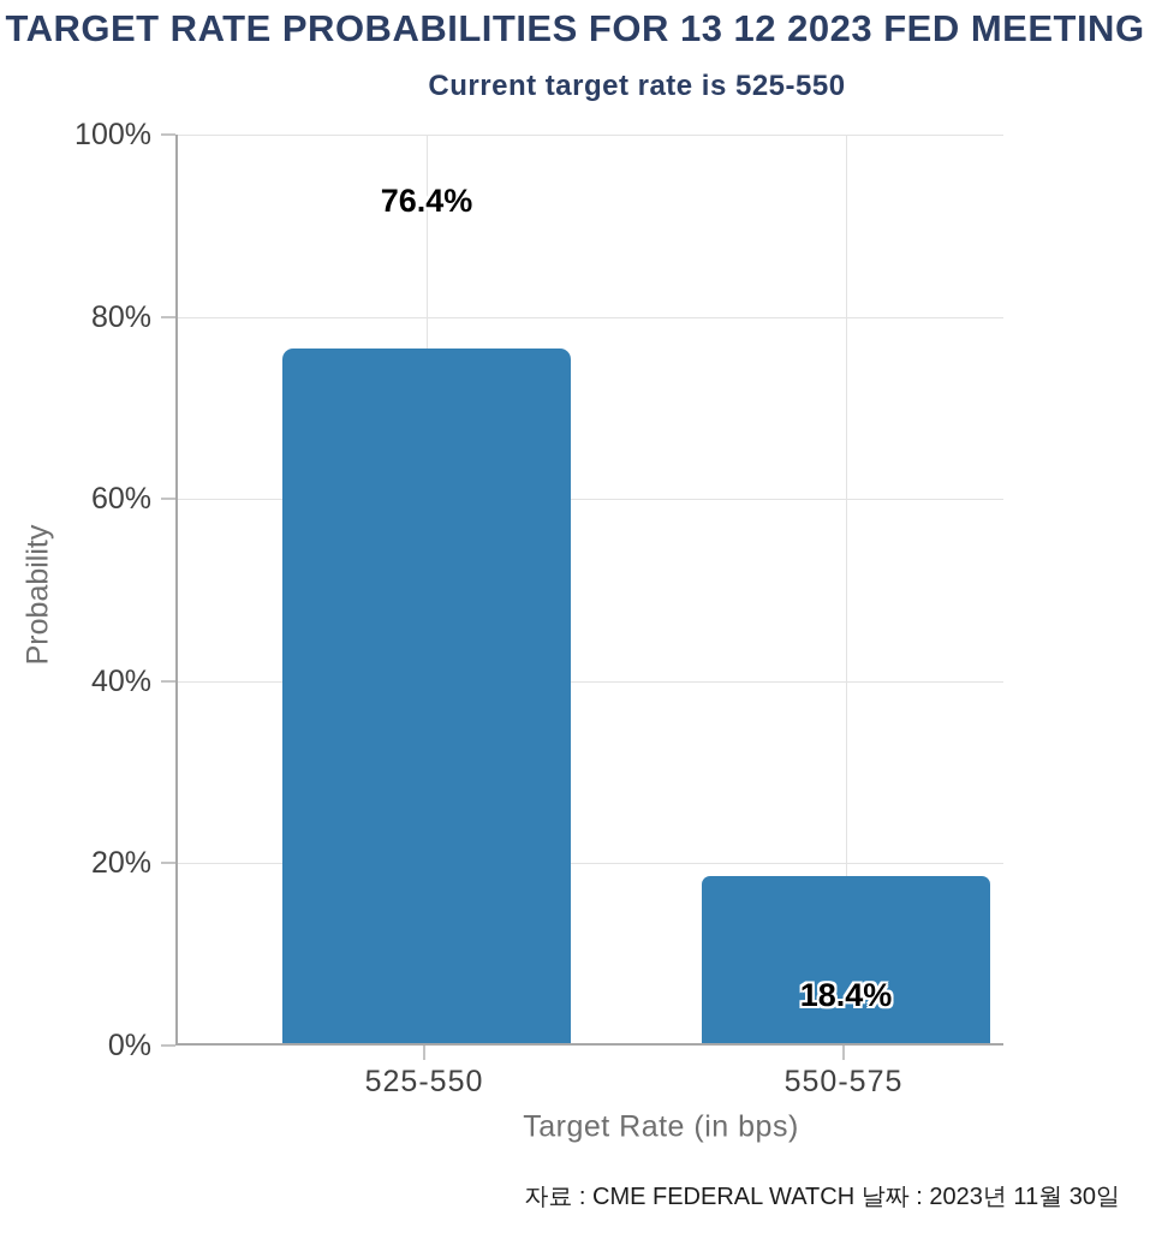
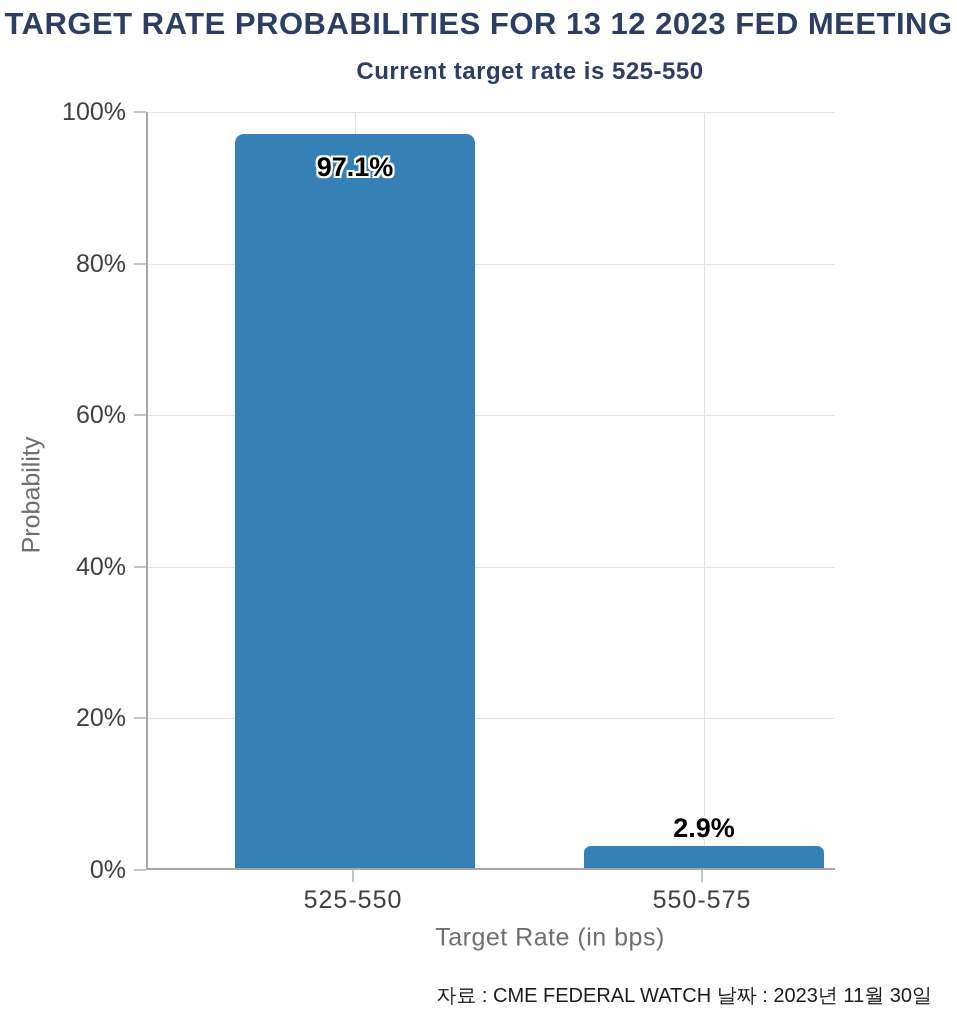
525-550: 76.4% -> 97.1%
550-575: 18.4% -> 2.9%
